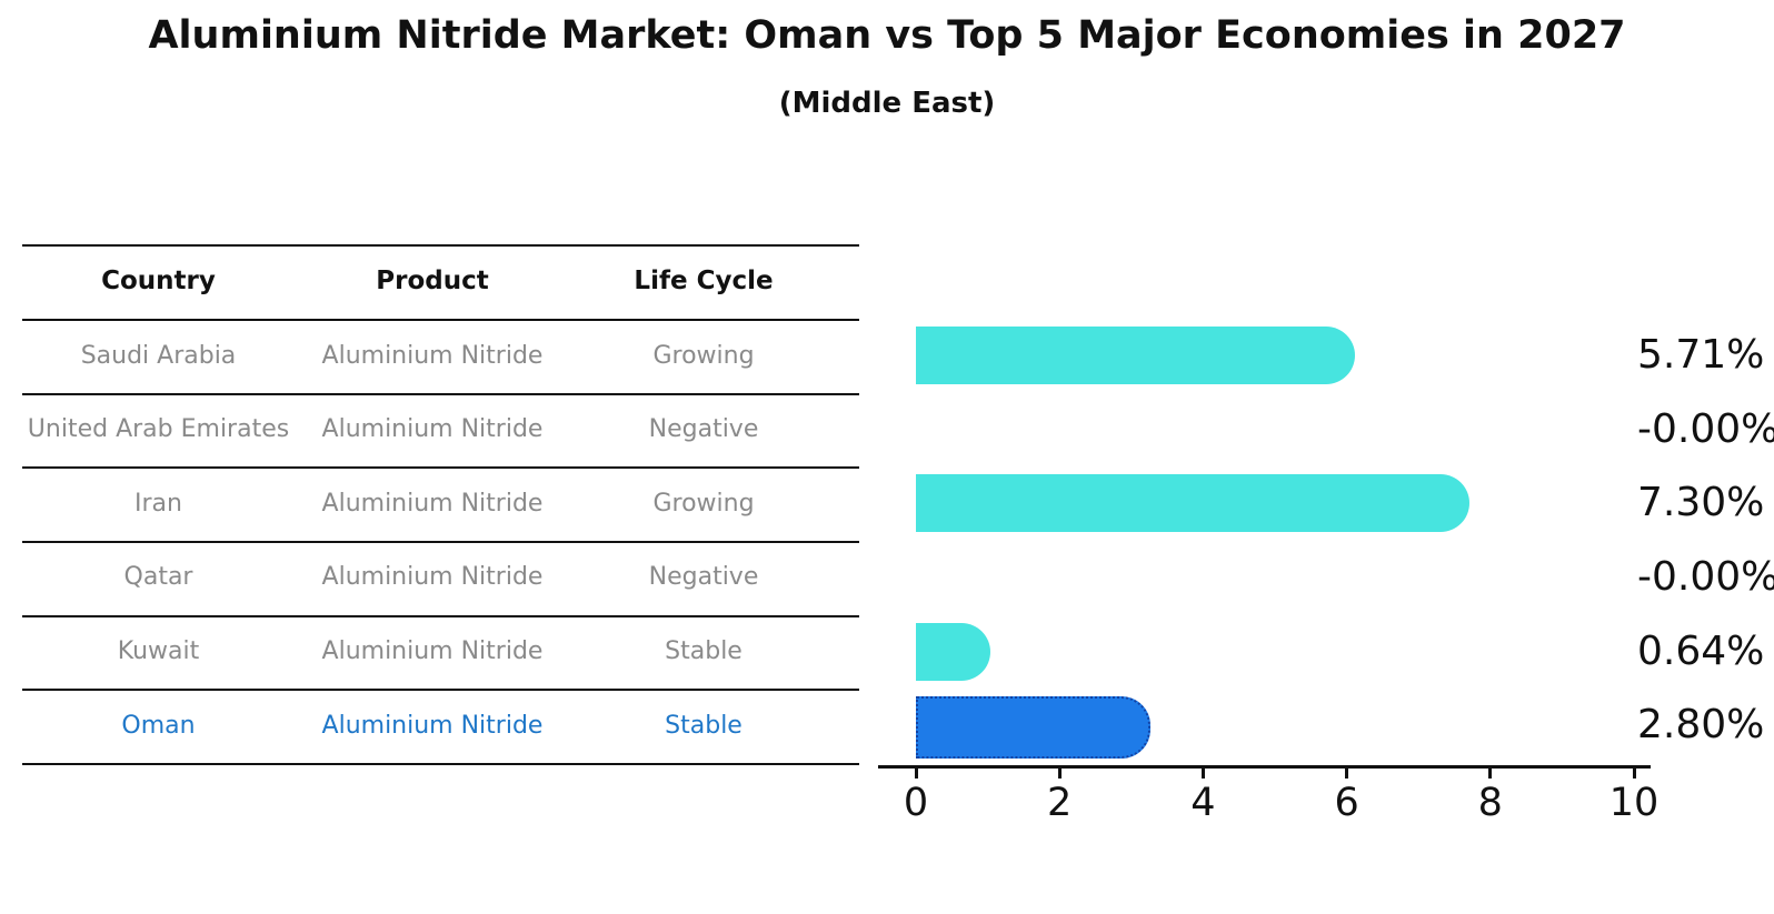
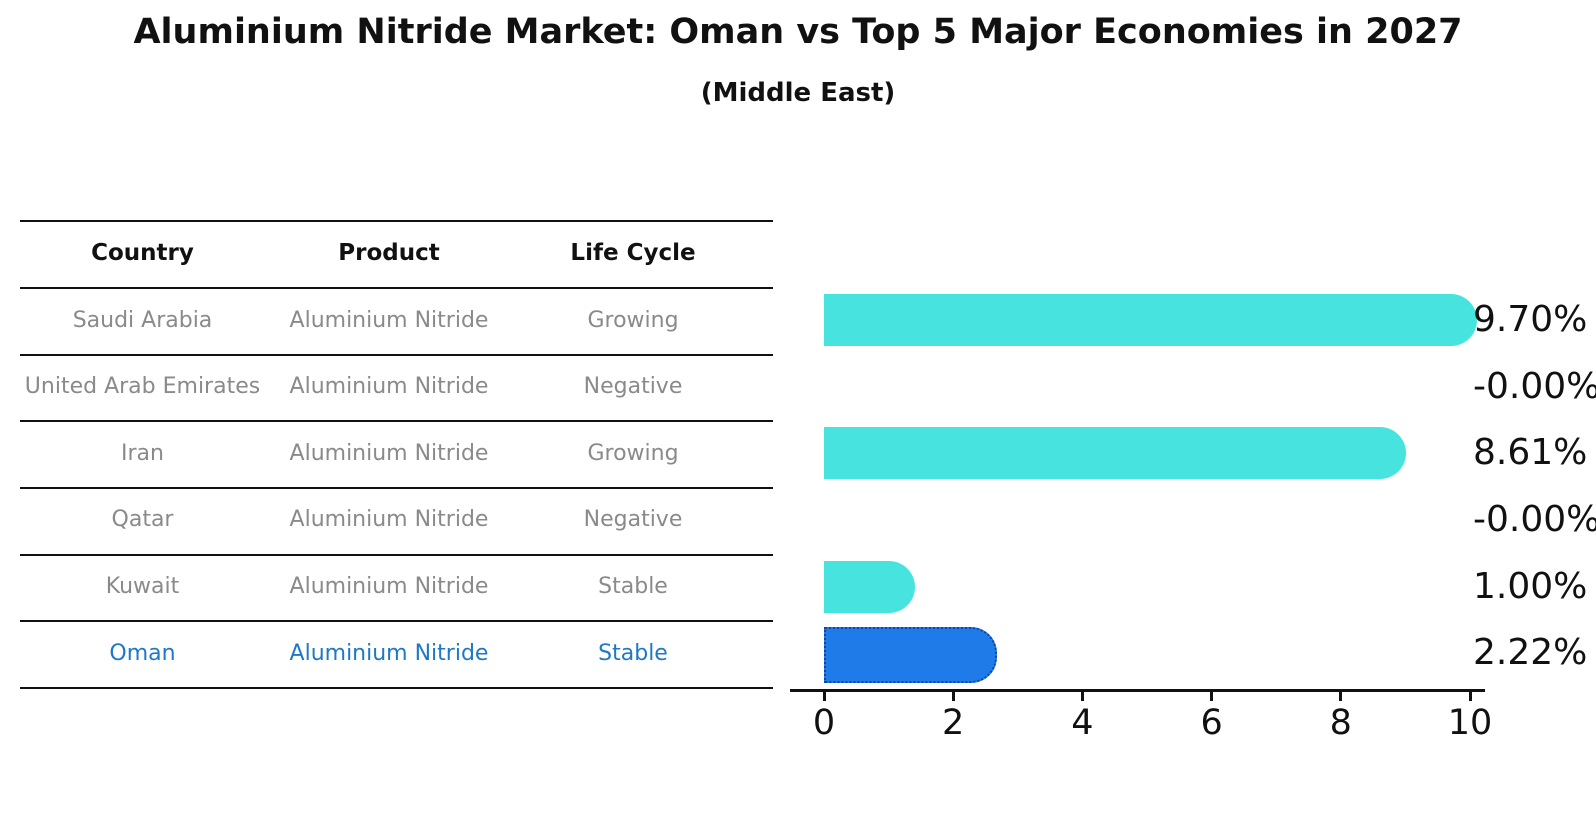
Saudi Arabia: 5.71% -> 9.70%
Iran: 7.30% -> 8.61%
Kuwait: 0.64% -> 1.00%
Oman: 2.80% -> 2.22%
